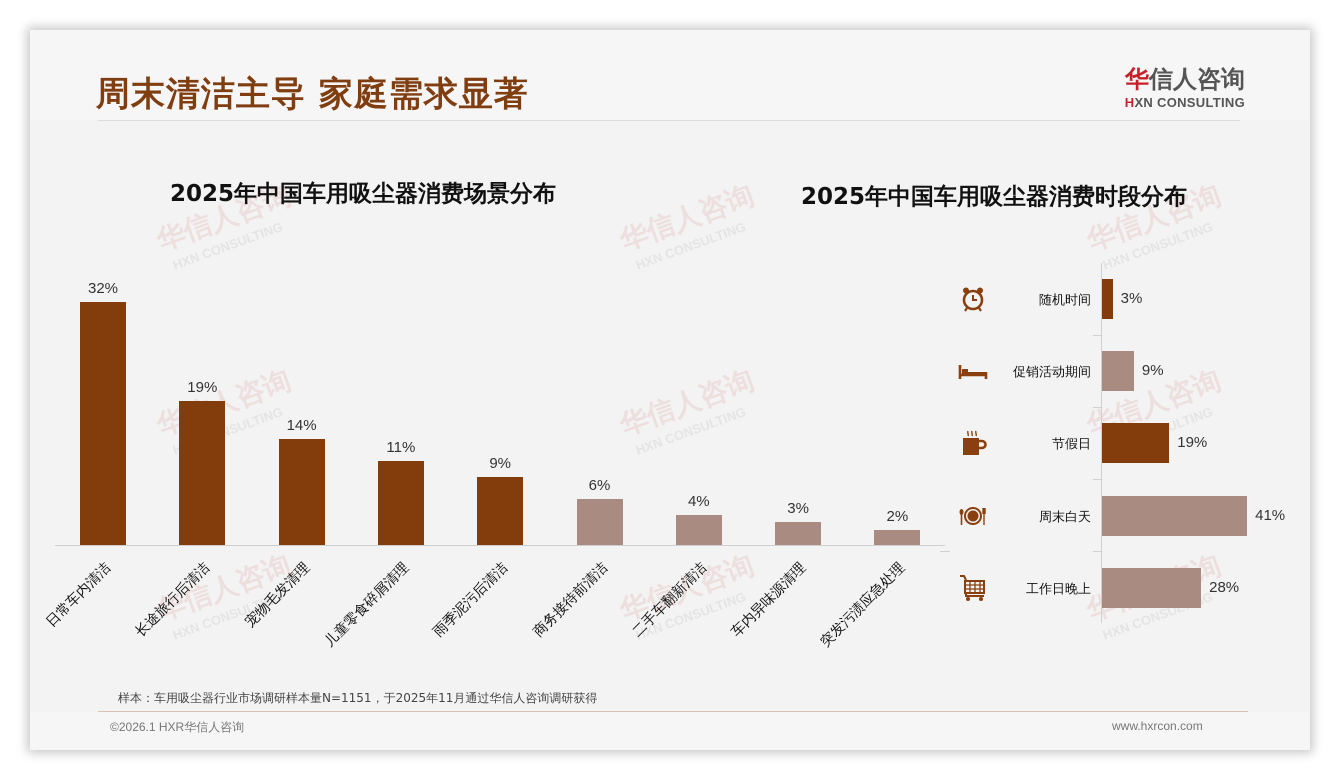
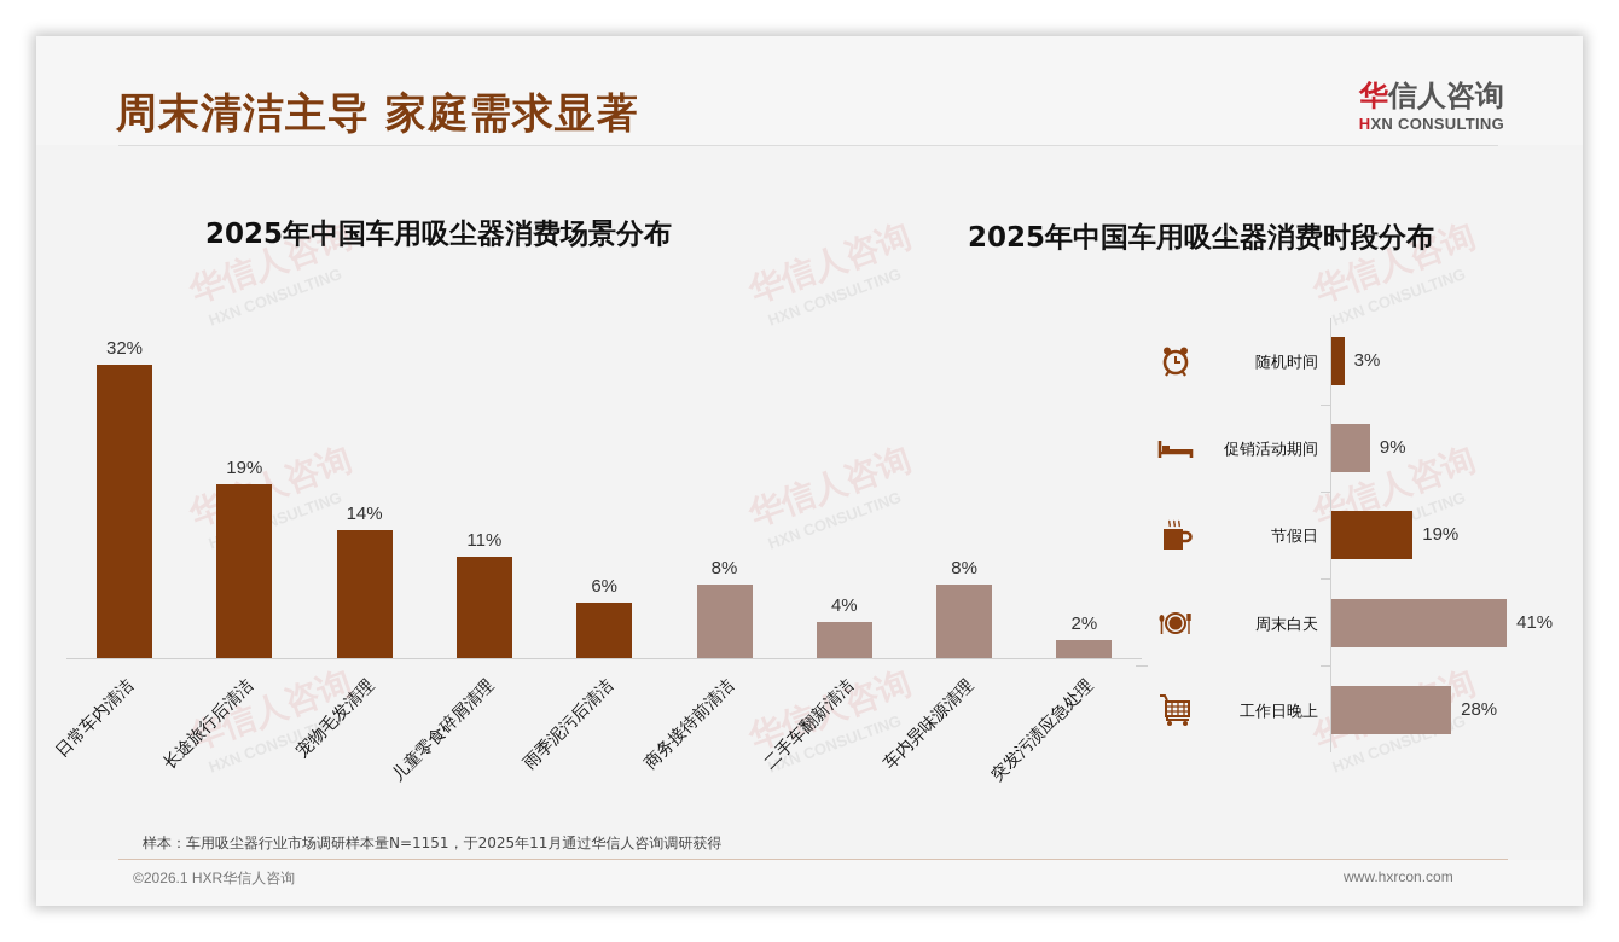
2025年中国车用吸尘器消费场景分布/雨季泥污后清洁: 9% -> 6%
2025年中国车用吸尘器消费场景分布/商务接待前清洁: 6% -> 8%
2025年中国车用吸尘器消费场景分布/车内异味源清理: 3% -> 8%
